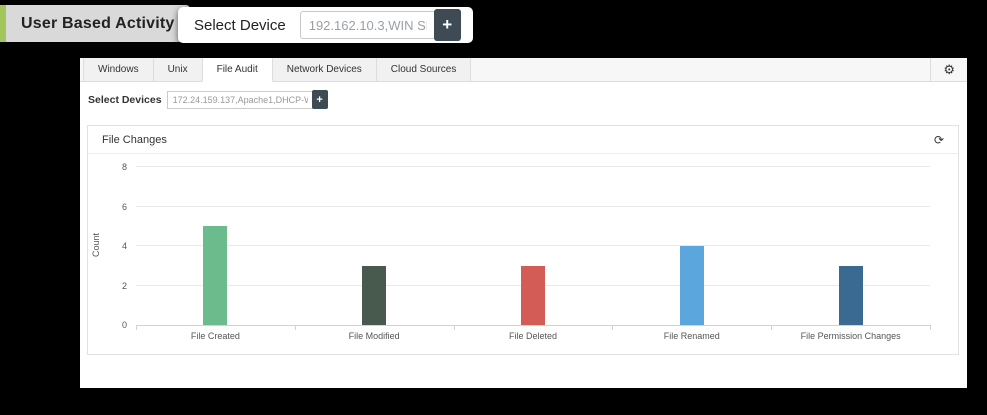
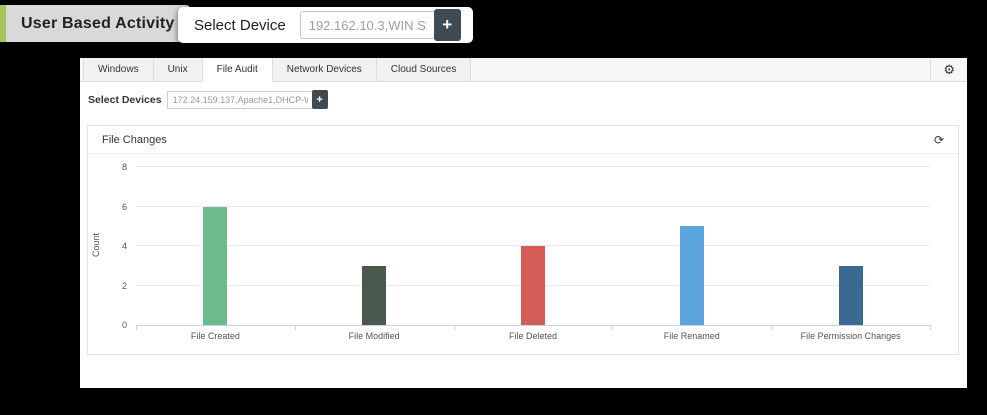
File Created: 5 -> 6
File Deleted: 3 -> 4
File Renamed: 4 -> 5
